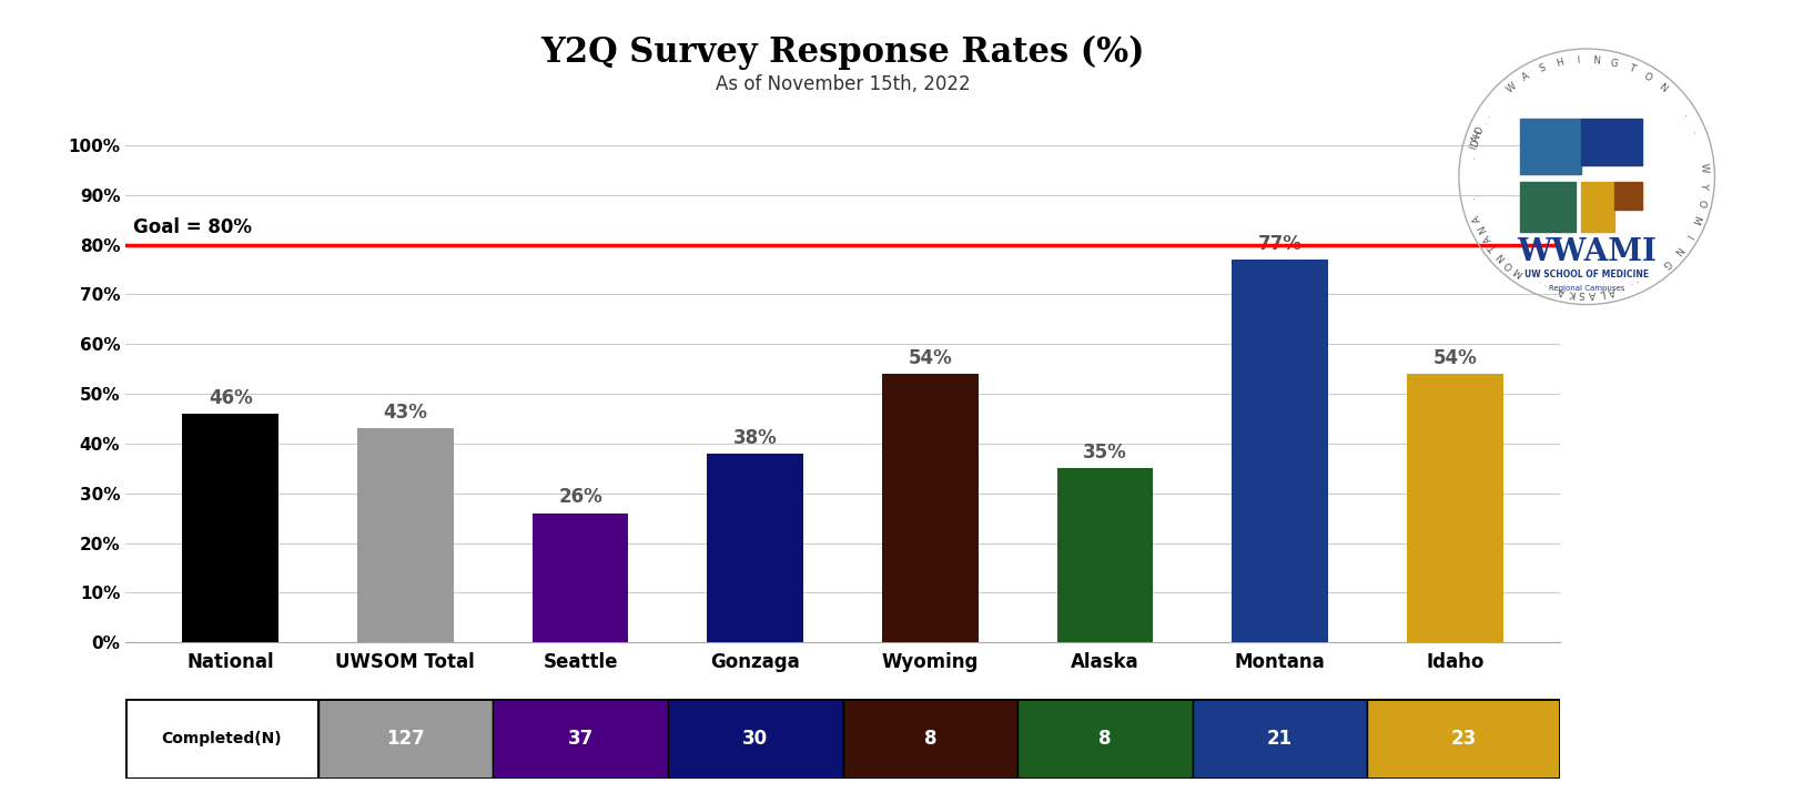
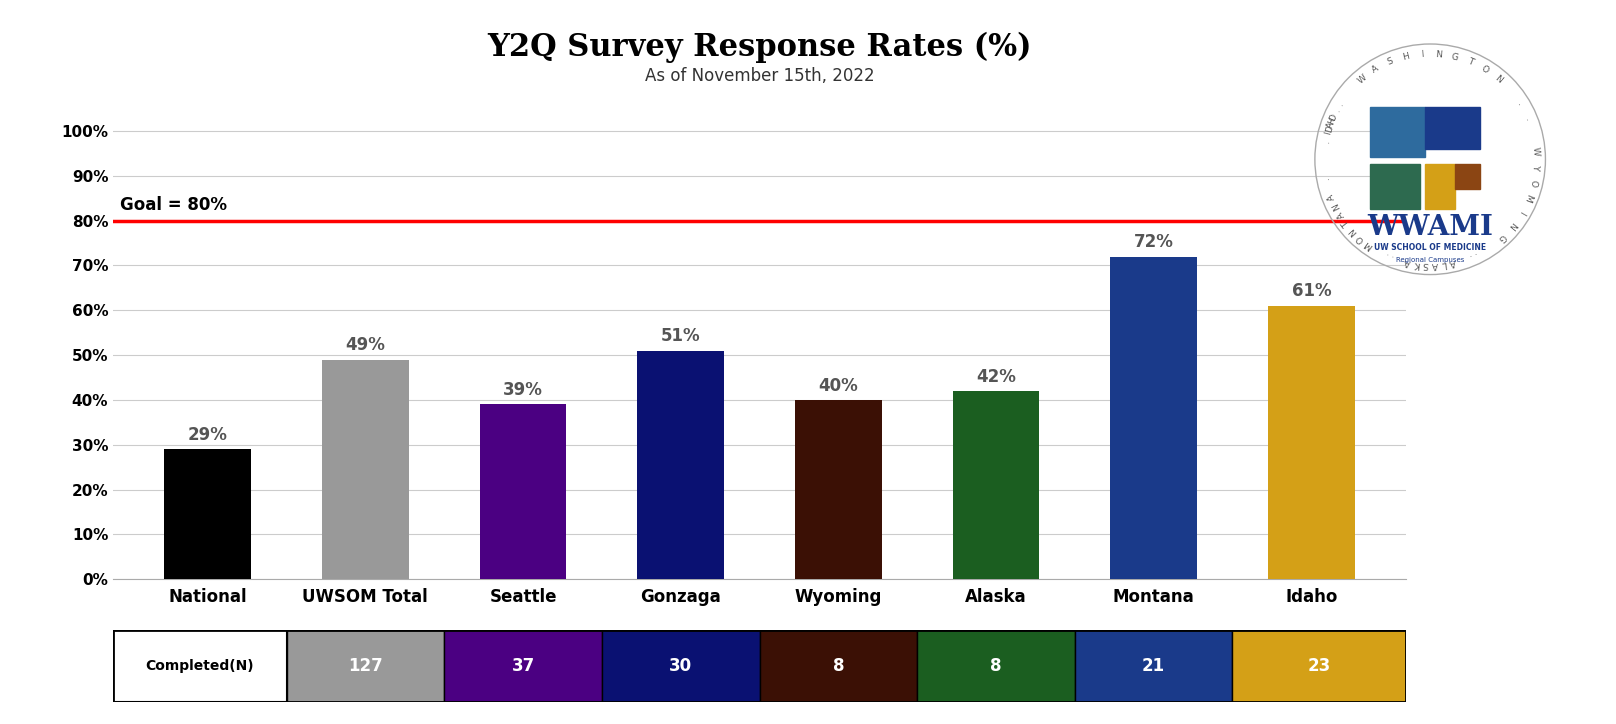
National: 46% -> 29%
UWSOM Total: 43% -> 49%
Seattle: 26% -> 39%
Gonzaga: 38% -> 51%
Wyoming: 54% -> 40%
Alaska: 35% -> 42%
Montana: 77% -> 72%
Idaho: 54% -> 61%
